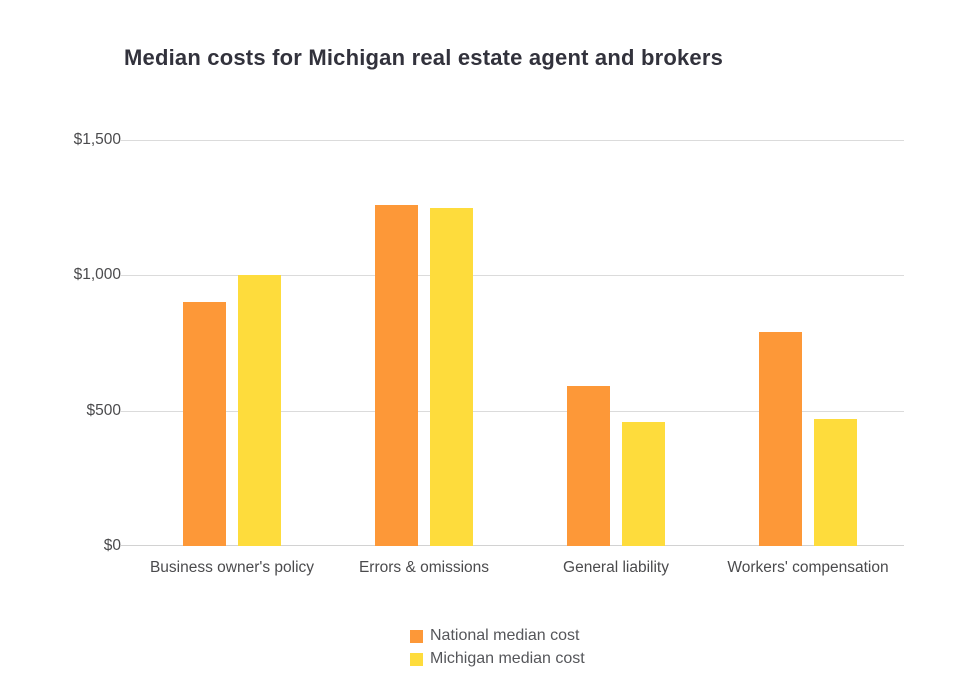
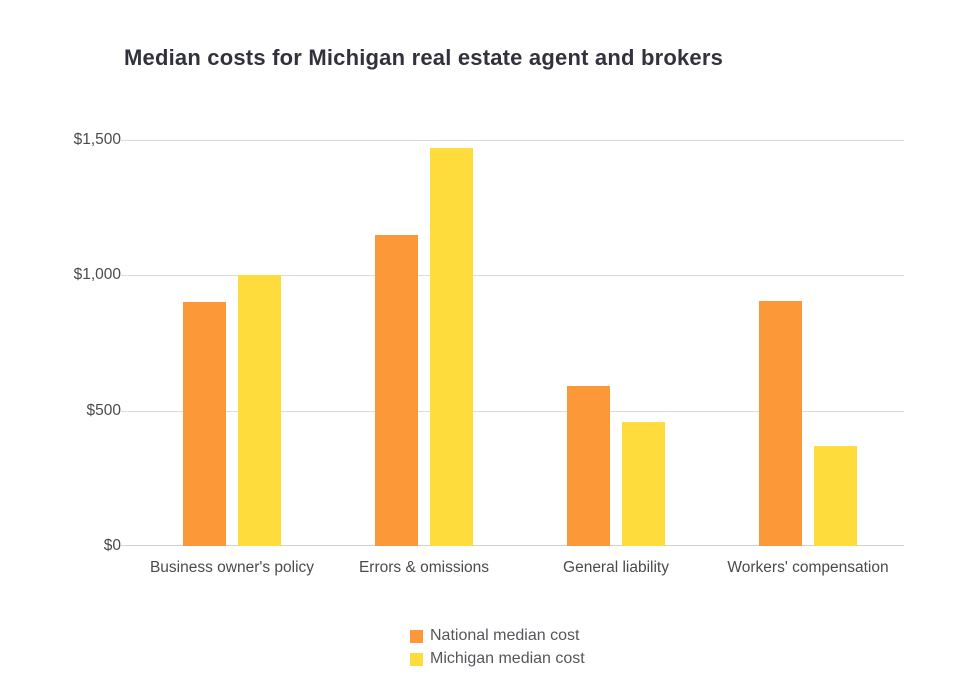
National median cost/Errors & omissions: $1260 -> $1150
Michigan median cost/Errors & omissions: $1250 -> $1470
National median cost/Workers' compensation: $790 -> $900
Michigan median cost/Workers' compensation: $470 -> $370
